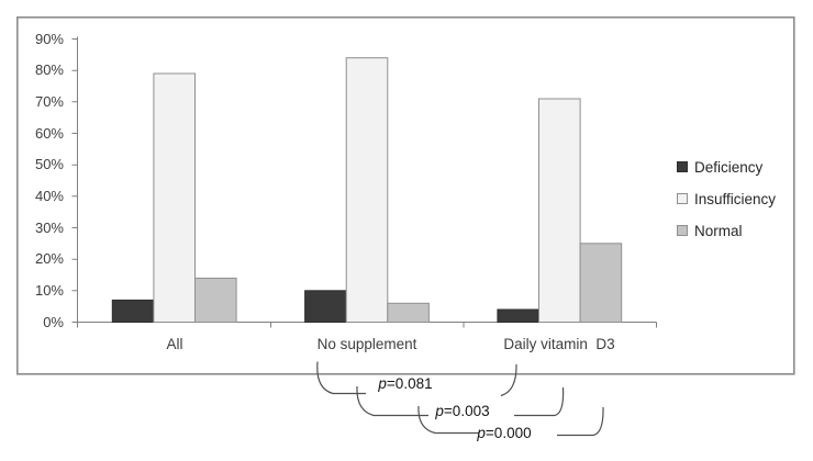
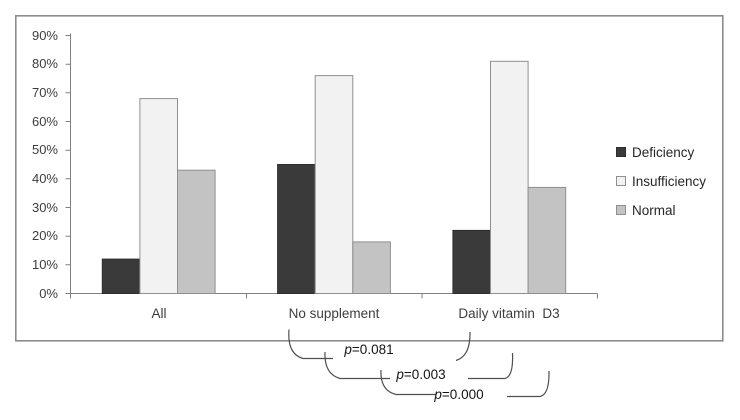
Deficiency/All: 7% -> 12%
Insufficiency/All: 79% -> 68%
Normal/All: 14% -> 43%
Deficiency/No supplement: 10% -> 45%
Insufficiency/No supplement: 84% -> 76%
Normal/No supplement: 6% -> 18%
Deficiency/Daily vitamin D3: 4% -> 22%
Insufficiency/Daily vitamin D3: 71% -> 81%
Normal/Daily vitamin D3: 25% -> 37%
